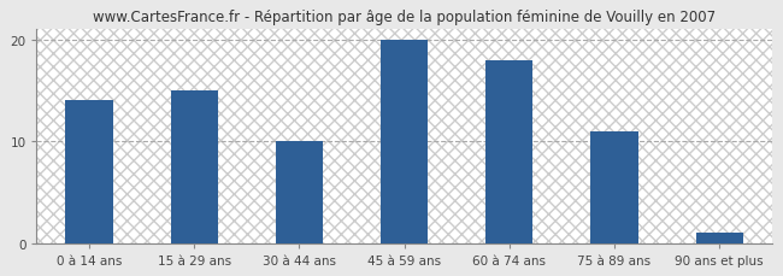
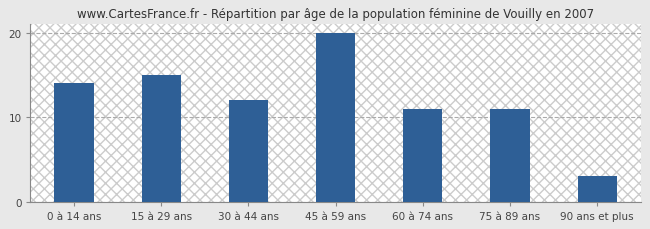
30 à 44 ans: 10 -> 12
60 à 74 ans: 18 -> 11
90 ans et plus: 1 -> 3
